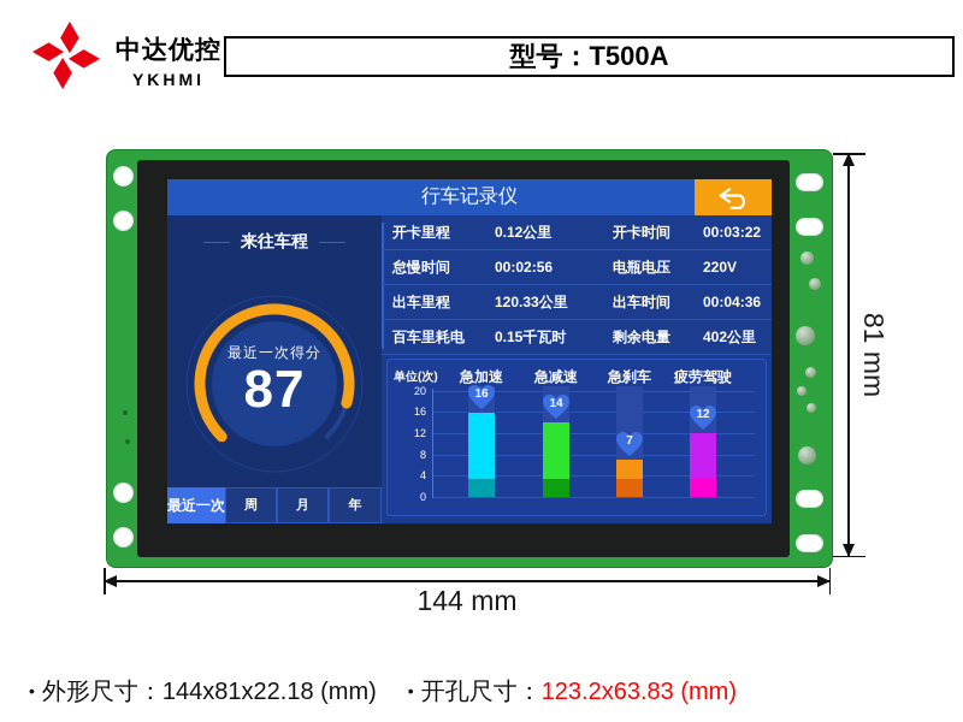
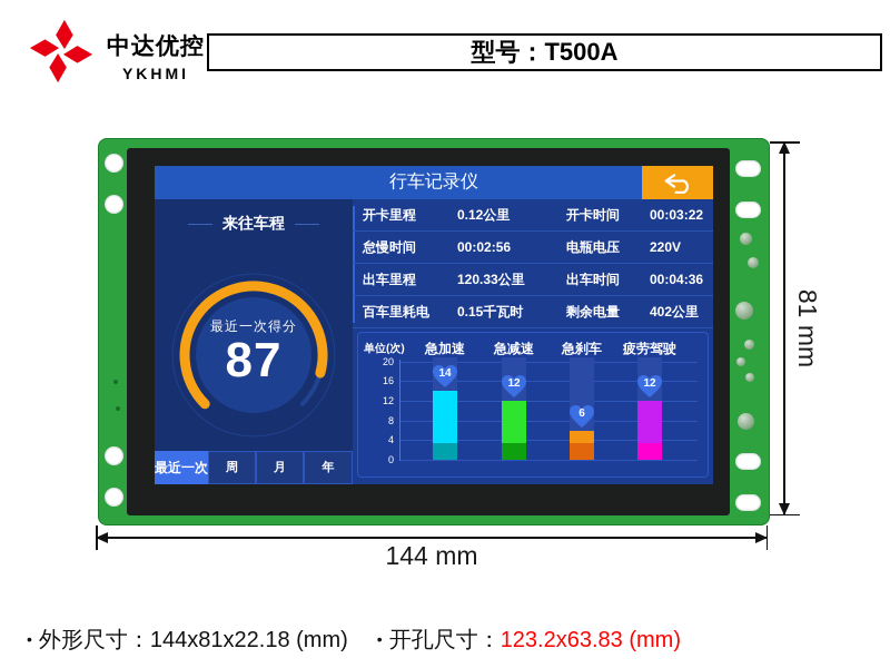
急加速: 16 -> 14
急减速: 14 -> 12
急刹车: 7 -> 6
